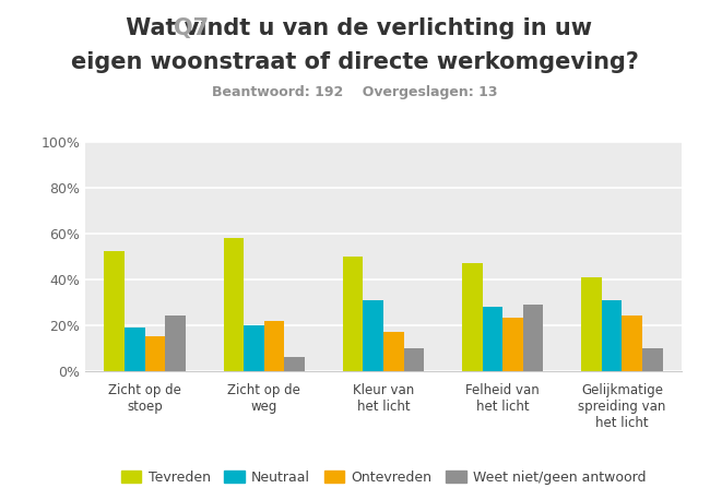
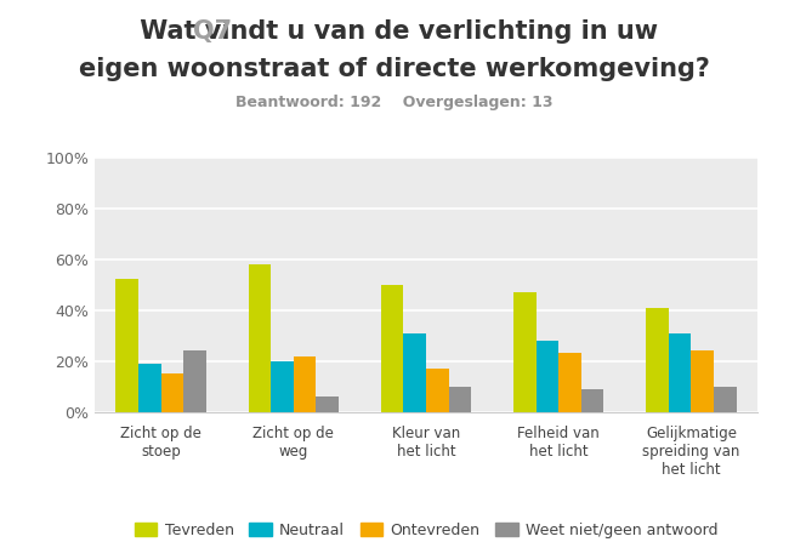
Weet niet/geen antwoord/Felheid van het licht: 29% -> 9%
